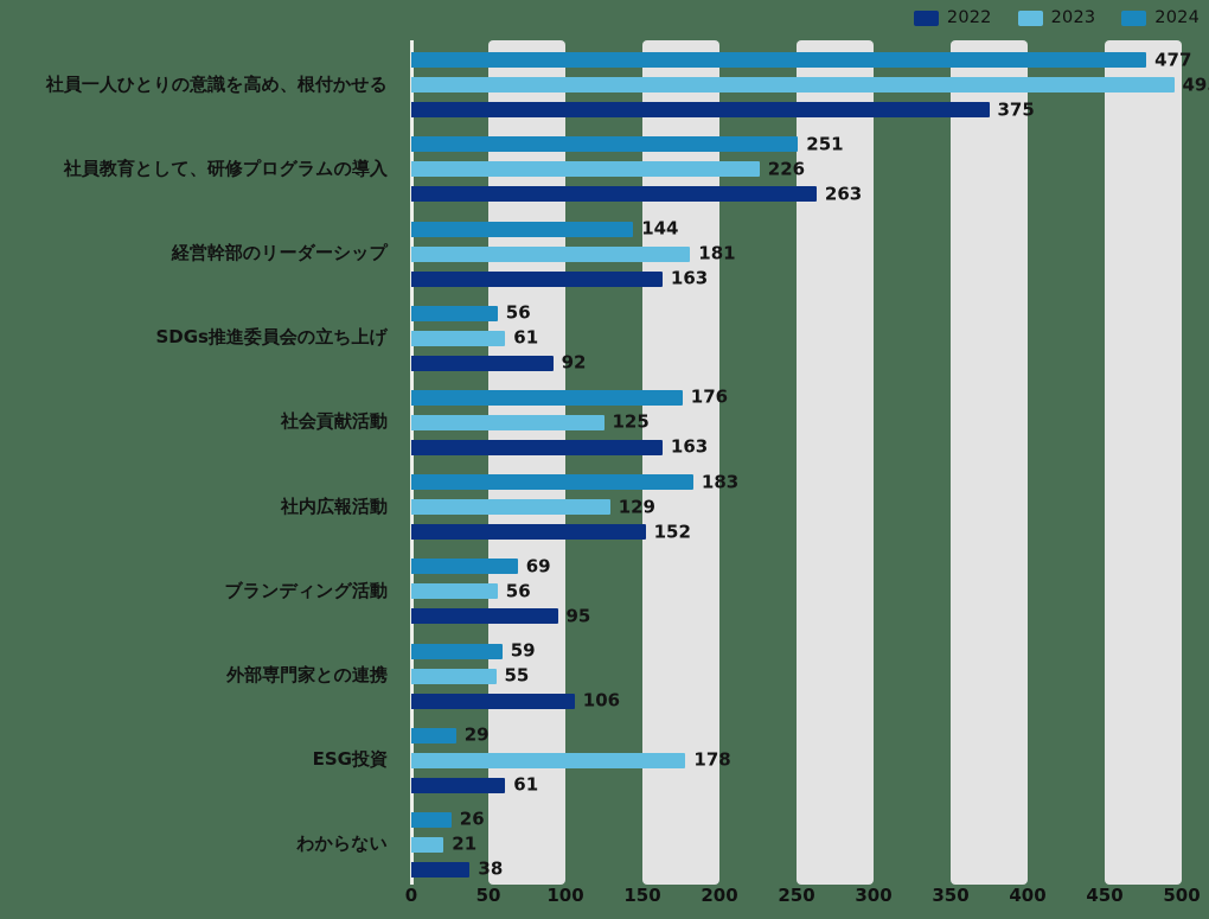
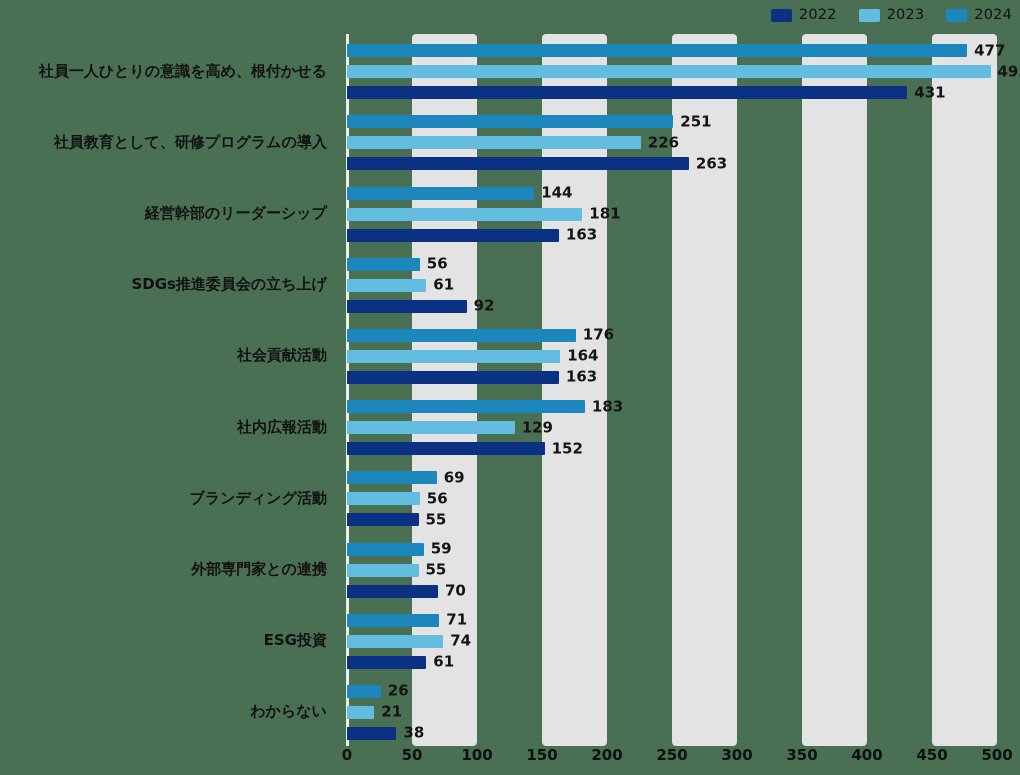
2022/社員一人ひとりの意識を高め、根付かせる: 375 -> 431
2023/社会貢献活動: 125 -> 164
2022/ブランディング活動: 95 -> 55
2022/外部専門家との連携: 106 -> 70
2024/ESG投資: 29 -> 71
2023/ESG投資: 178 -> 74
